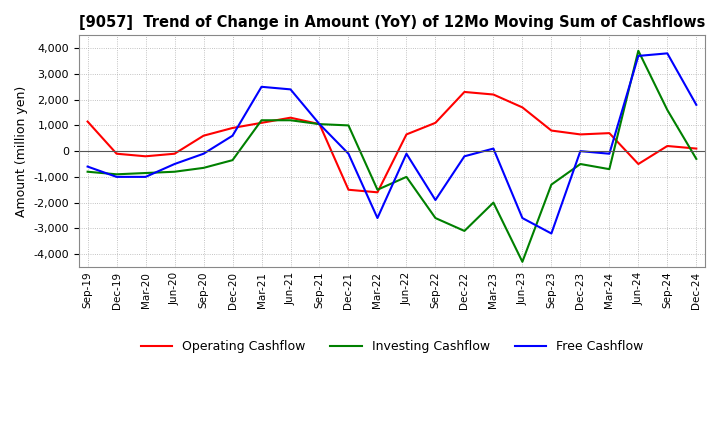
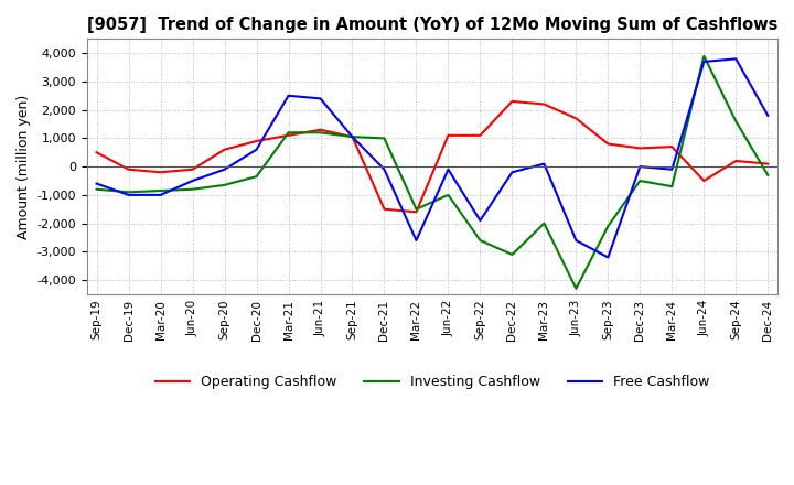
Operating Cashflow/Sep-19: 1,150 -> 500
Operating Cashflow/Jun-22: 650 -> 1,100
Investing Cashflow/Sep-23: -1,300 -> -2,100
